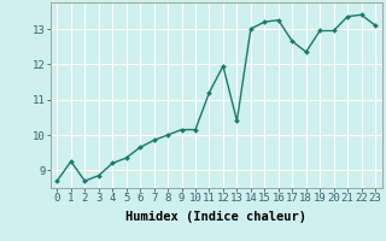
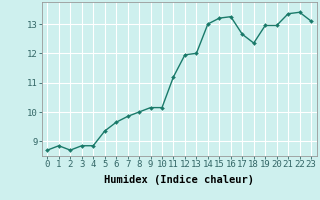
1: 9.25 -> 8.85
4: 9.20 -> 8.85
13: 10.40 -> 12.00
